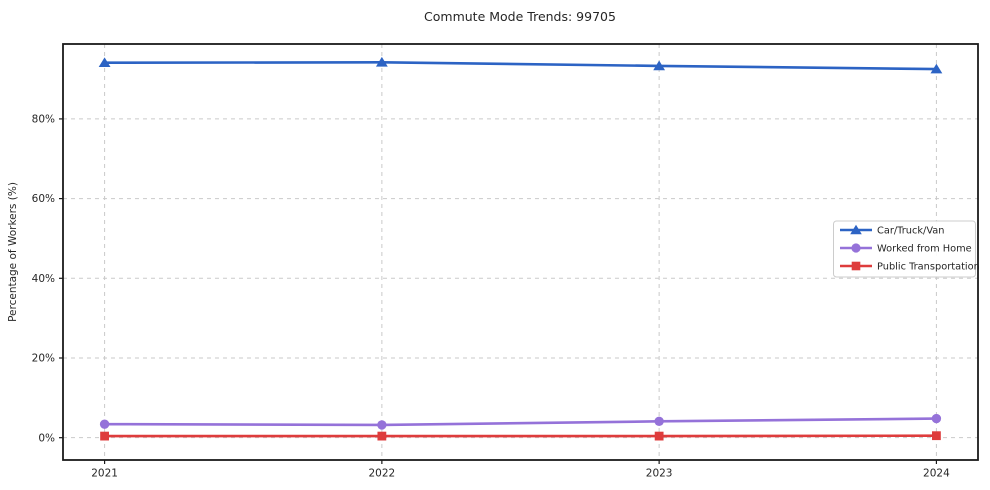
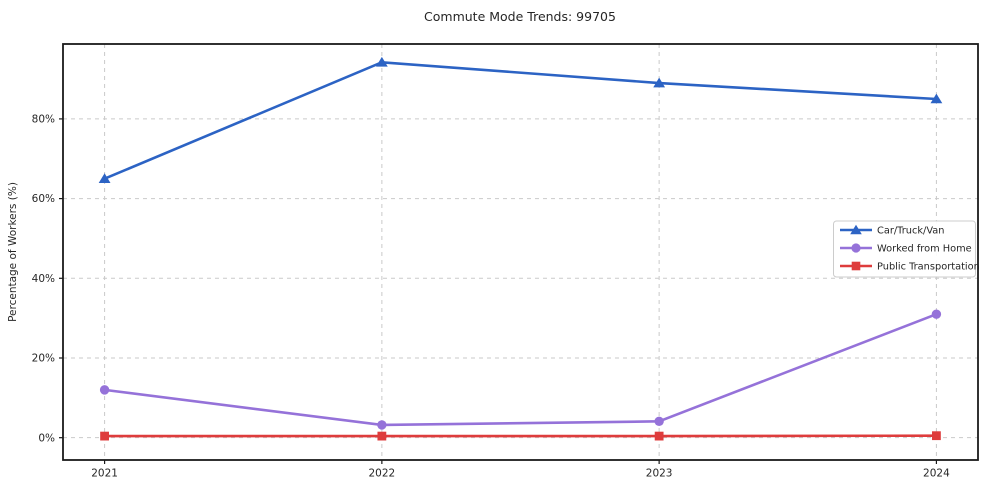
Car/Truck/Van/2021: 94% -> 65%
Worked from Home/2021: 3% -> 12%
Car/Truck/Van/2023: 93% -> 89%
Car/Truck/Van/2024: 92% -> 85%
Worked from Home/2024: 5% -> 31%
